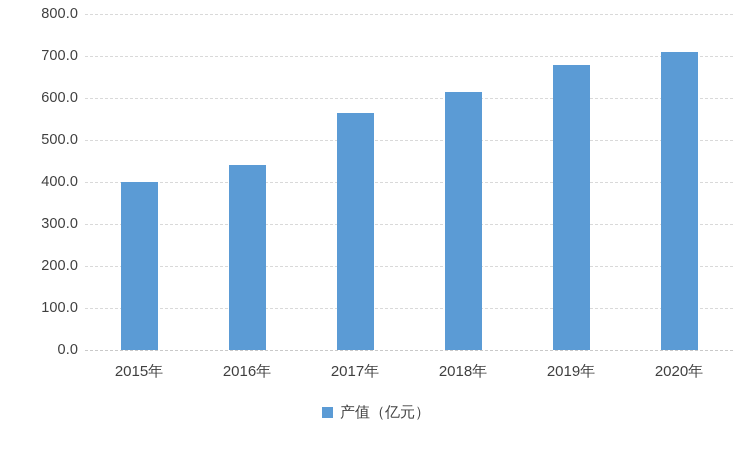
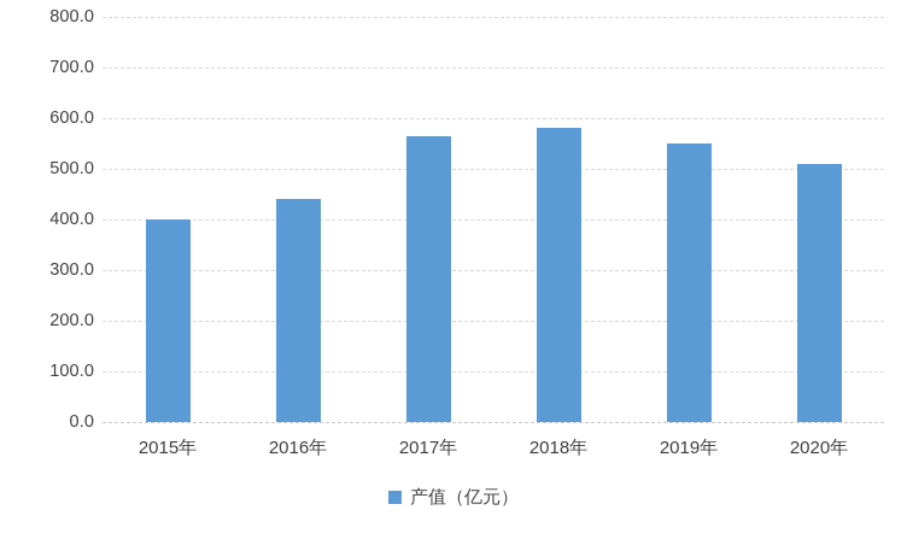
2018年: 620 -> 580
2019年: 680 -> 550
2020年: 710 -> 510
